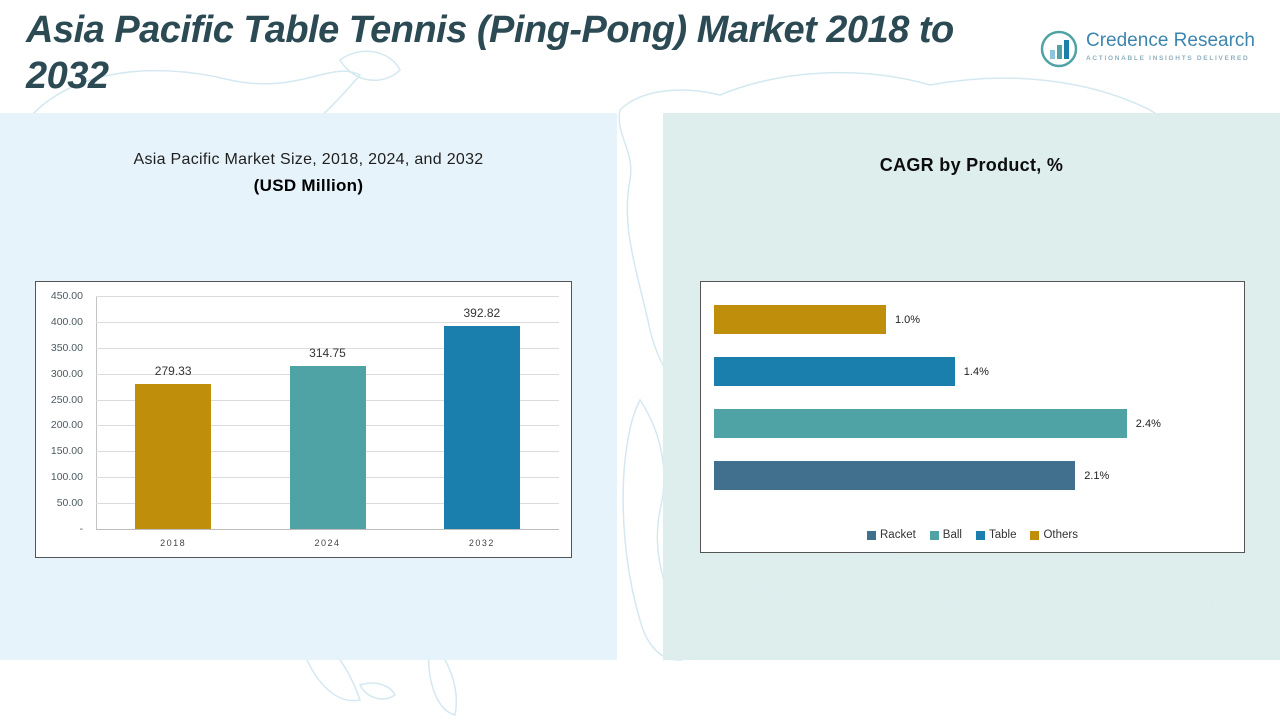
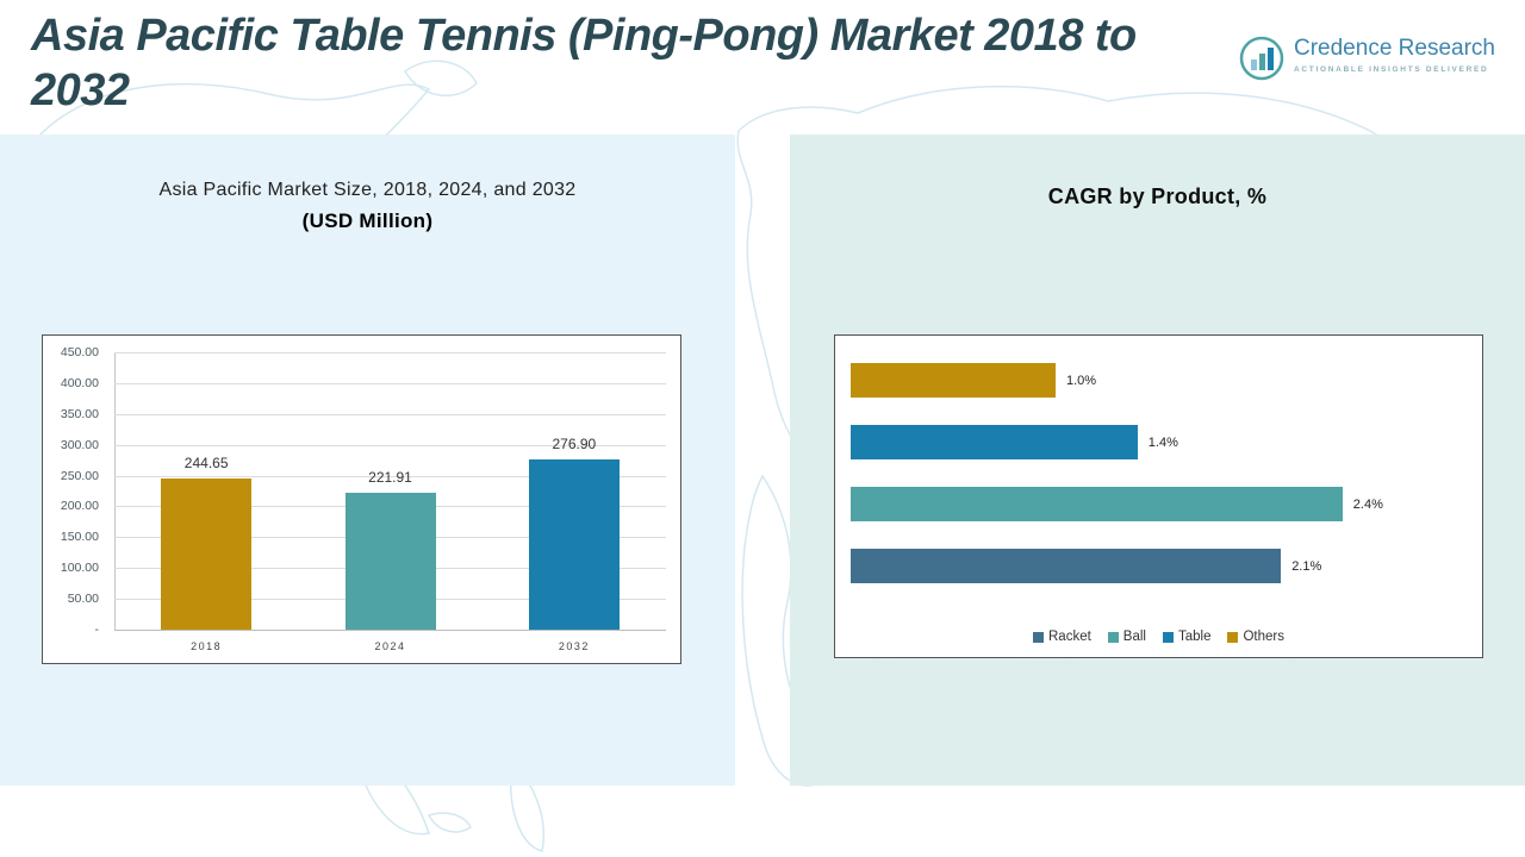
Asia Pacific Market Size, 2018, 2024, and 2032 (USD Million)/2018: 279.33 -> 244.65
Asia Pacific Market Size, 2018, 2024, and 2032 (USD Million)/2024: 314.75 -> 221.91
Asia Pacific Market Size, 2018, 2024, and 2032 (USD Million)/2032: 392.82 -> 276.90
